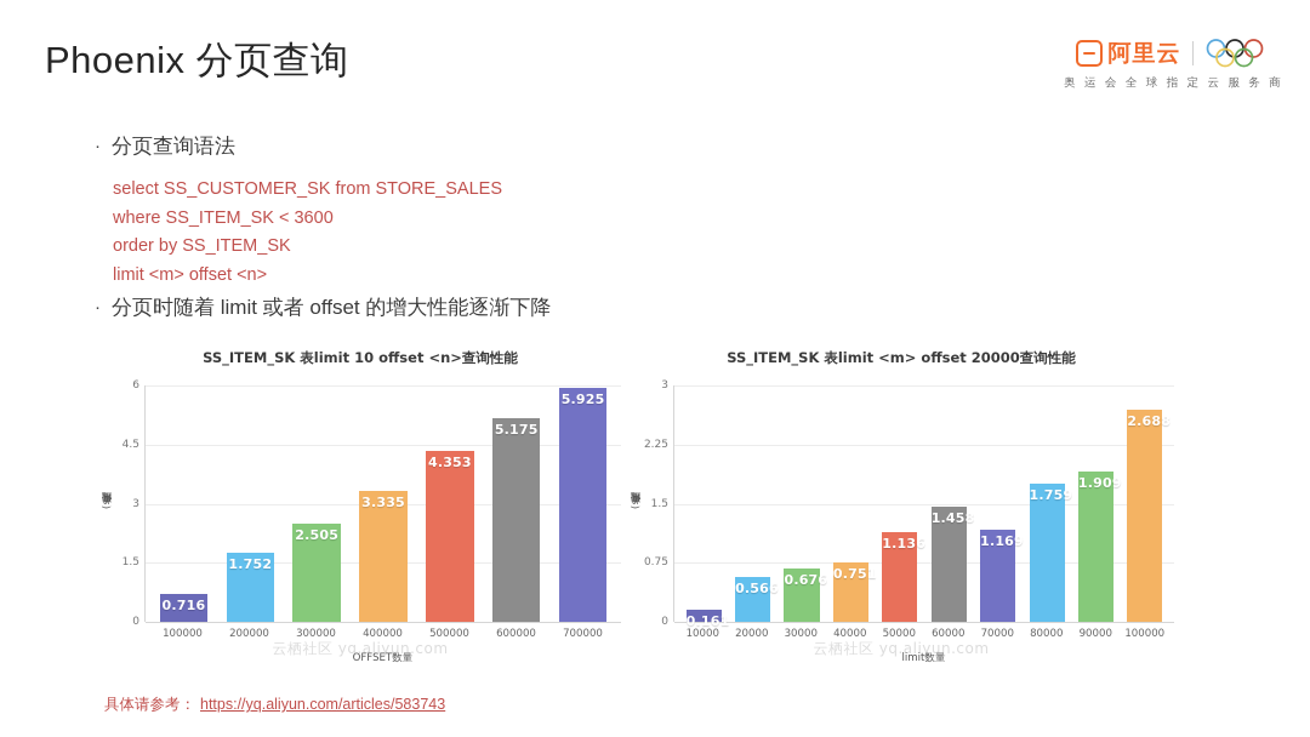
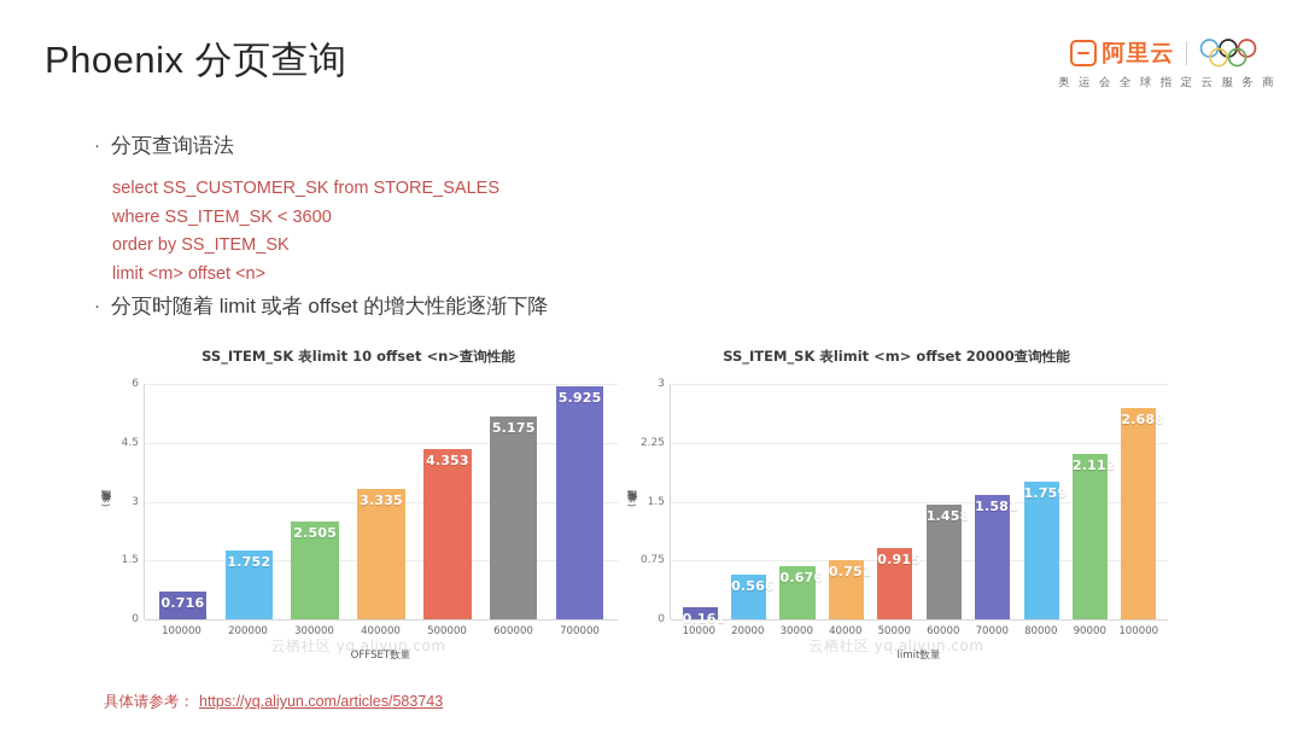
SS_ITEM_SK 表limit <m> offset 20000查询性能/50000: 1.136 -> 0.915
SS_ITEM_SK 表limit <m> offset 20000查询性能/70000: 1.169 -> 1.581
SS_ITEM_SK 表limit <m> offset 20000查询性能/90000: 1.909 -> 2.112
